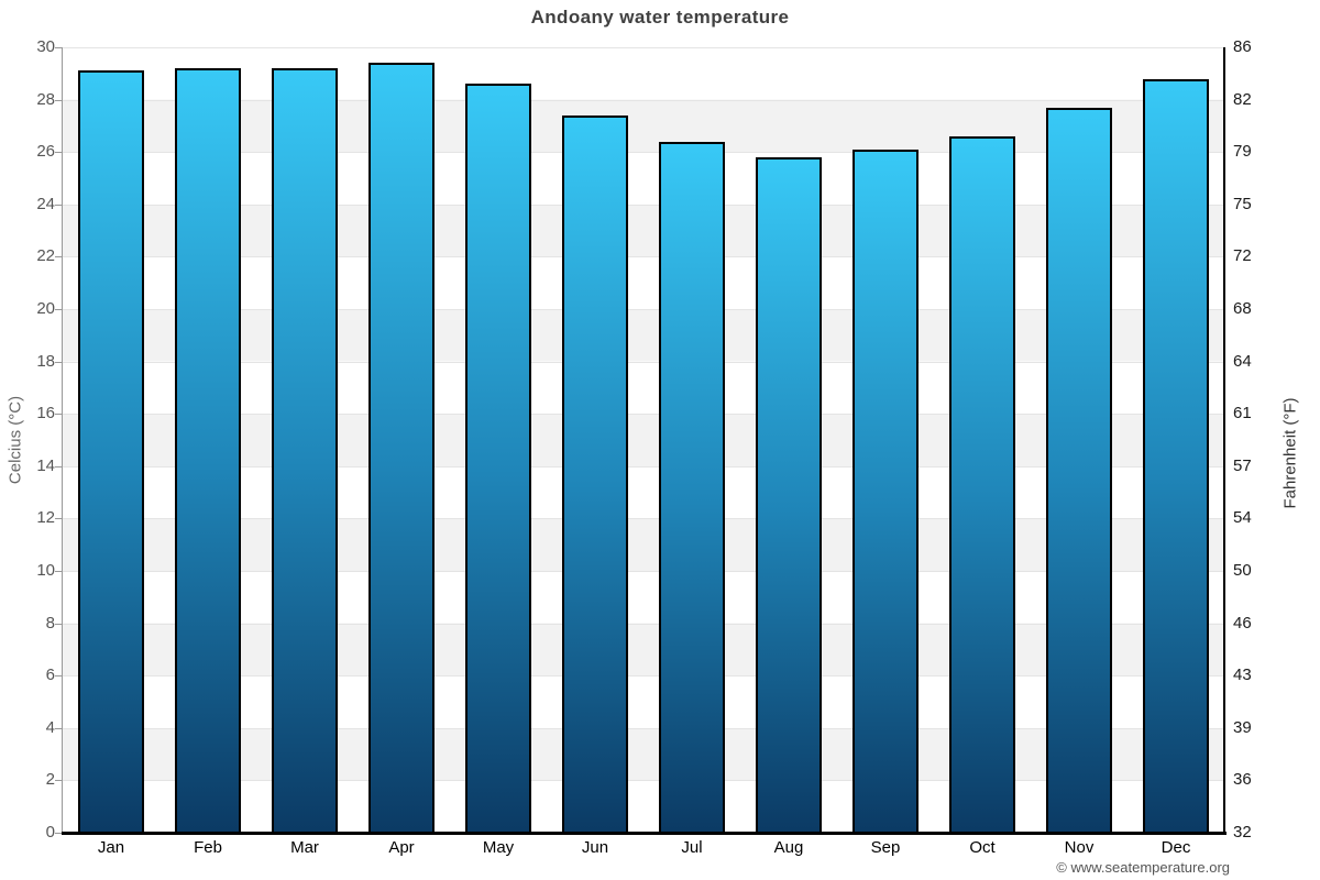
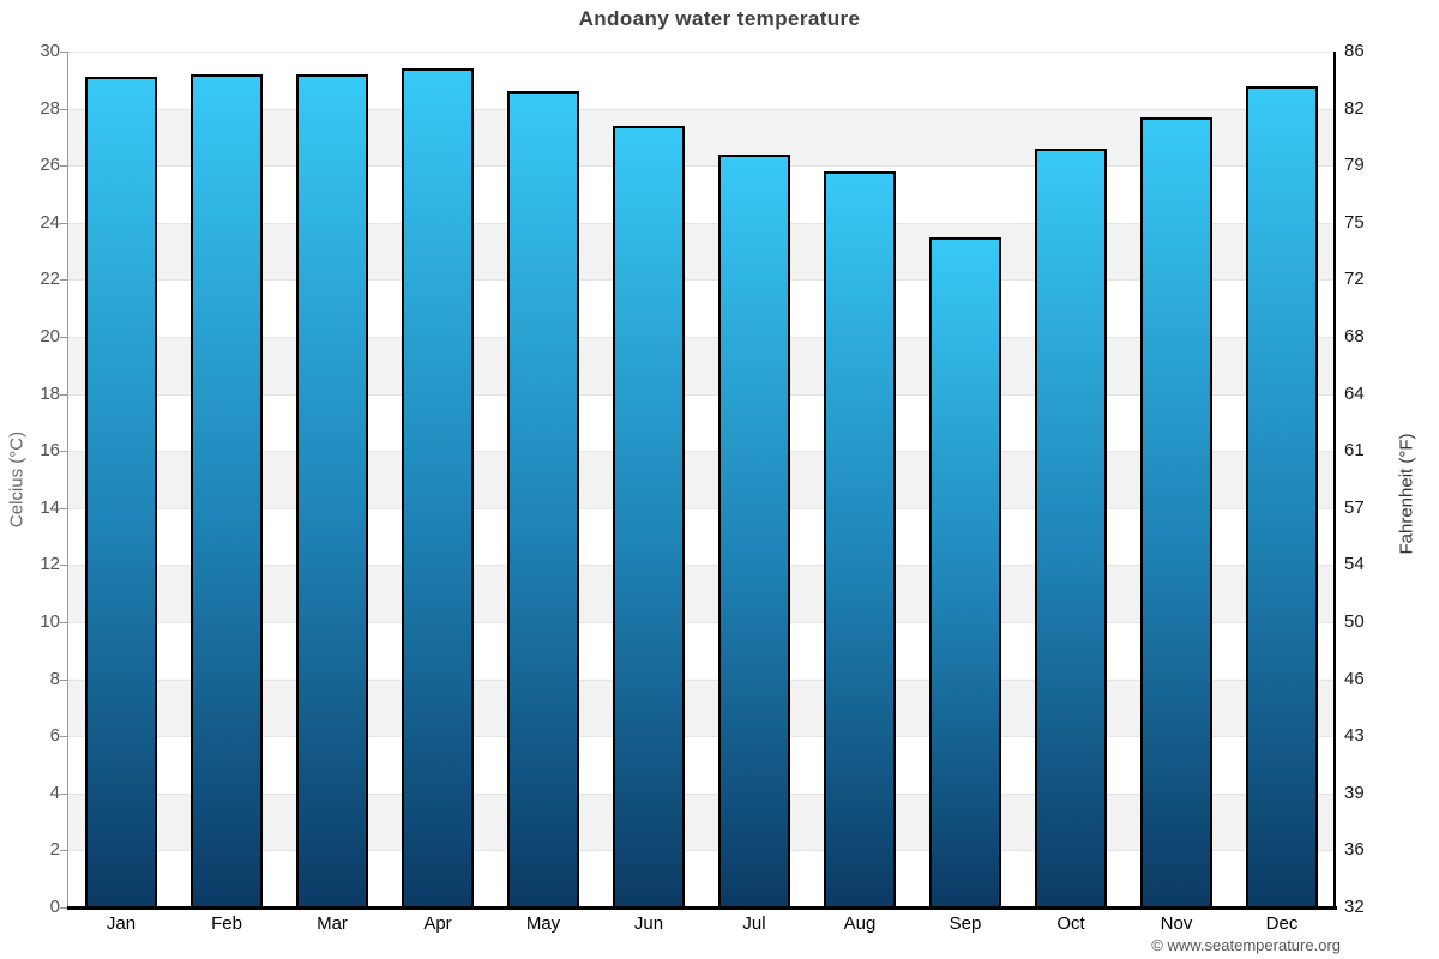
Sep: 26.1 -> 23.5
